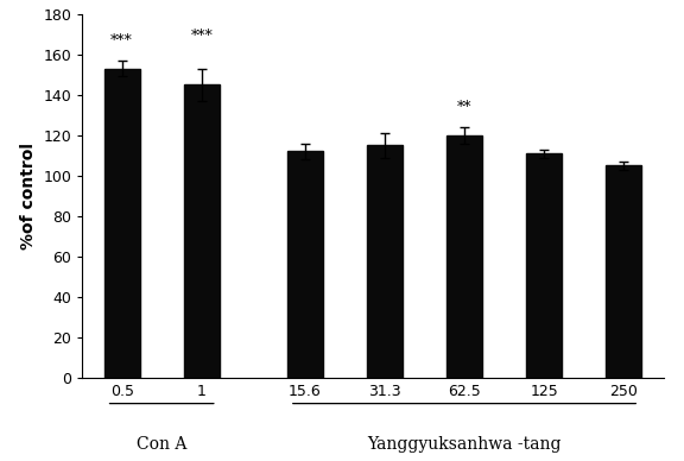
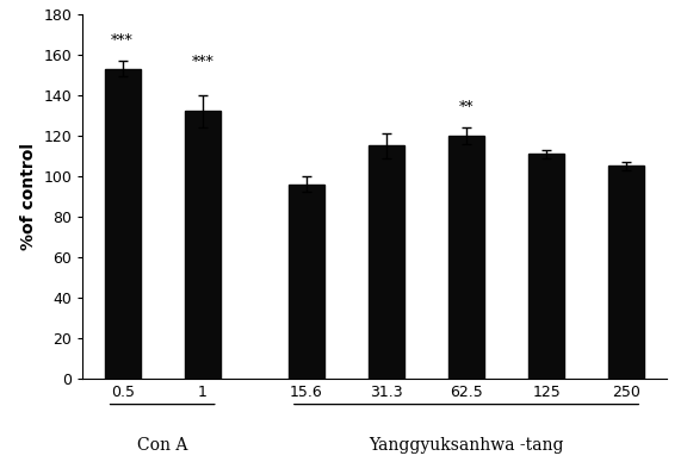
1: 145 -> 132
15.6: 112 -> 96
